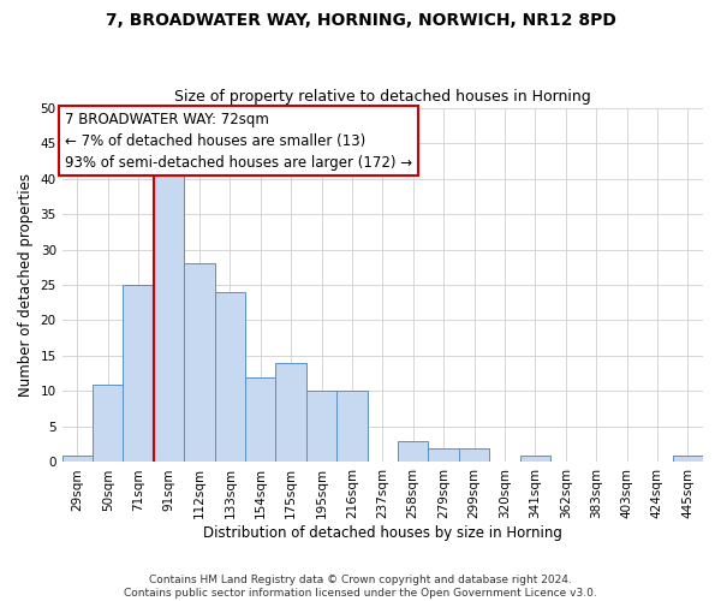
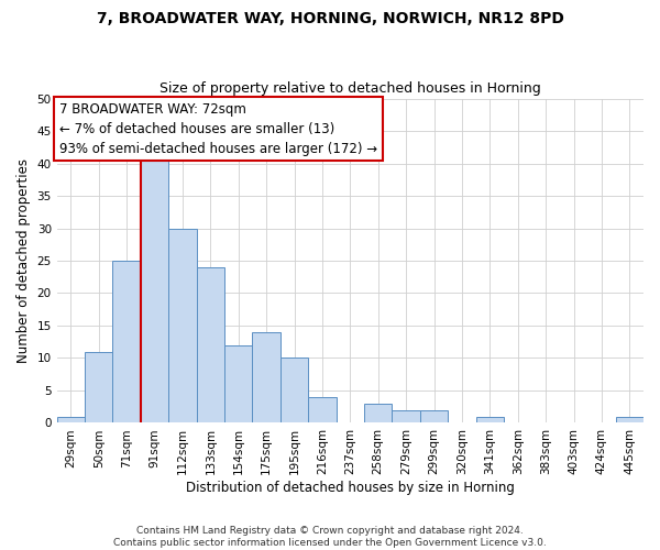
112sqm: 28 -> 30
216sqm: 10 -> 4
